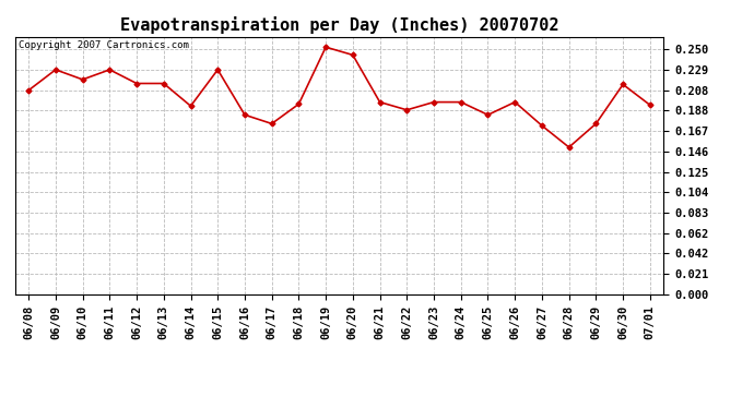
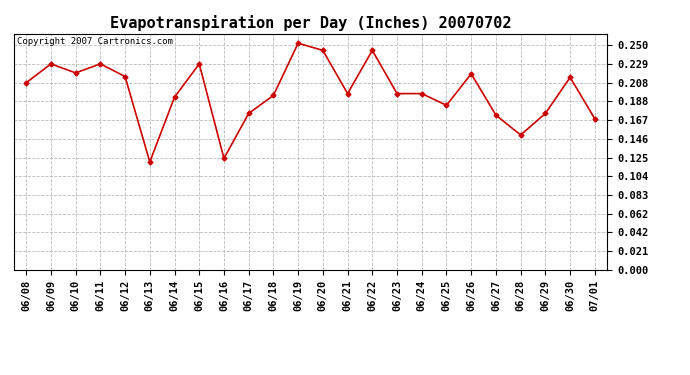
06/13: 0.215 -> 0.120
06/16: 0.183 -> 0.124
06/22: 0.188 -> 0.244
06/26: 0.196 -> 0.218
07/01: 0.193 -> 0.168
